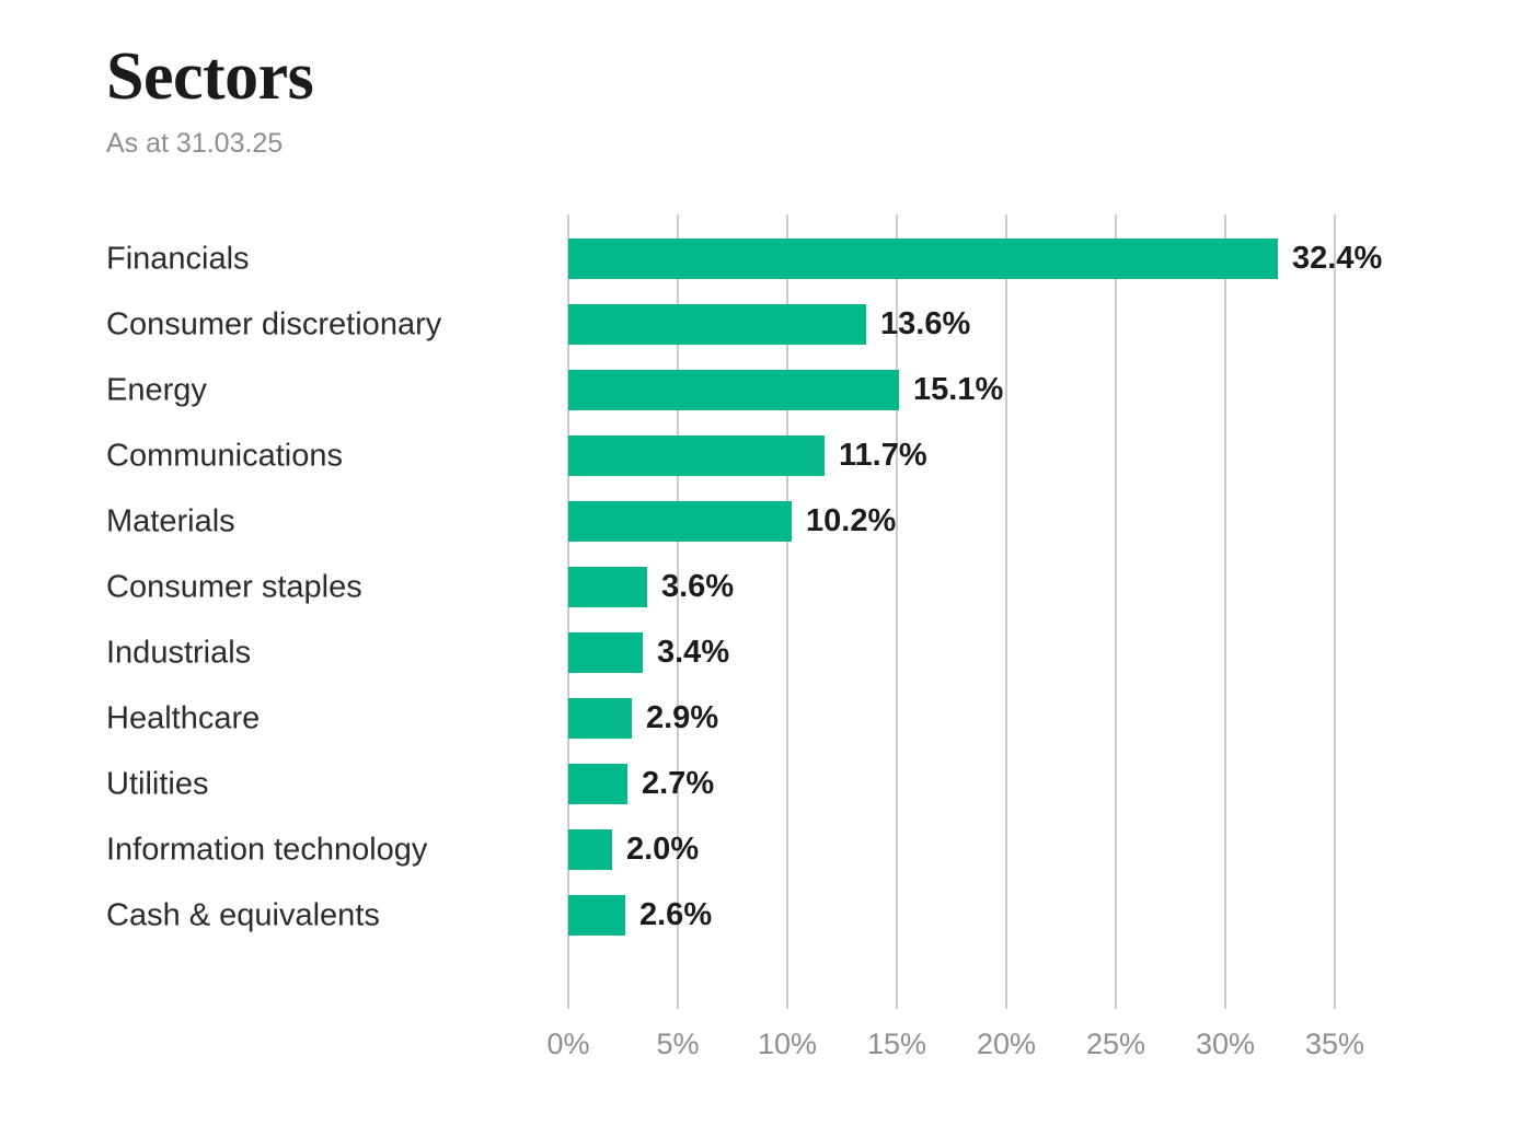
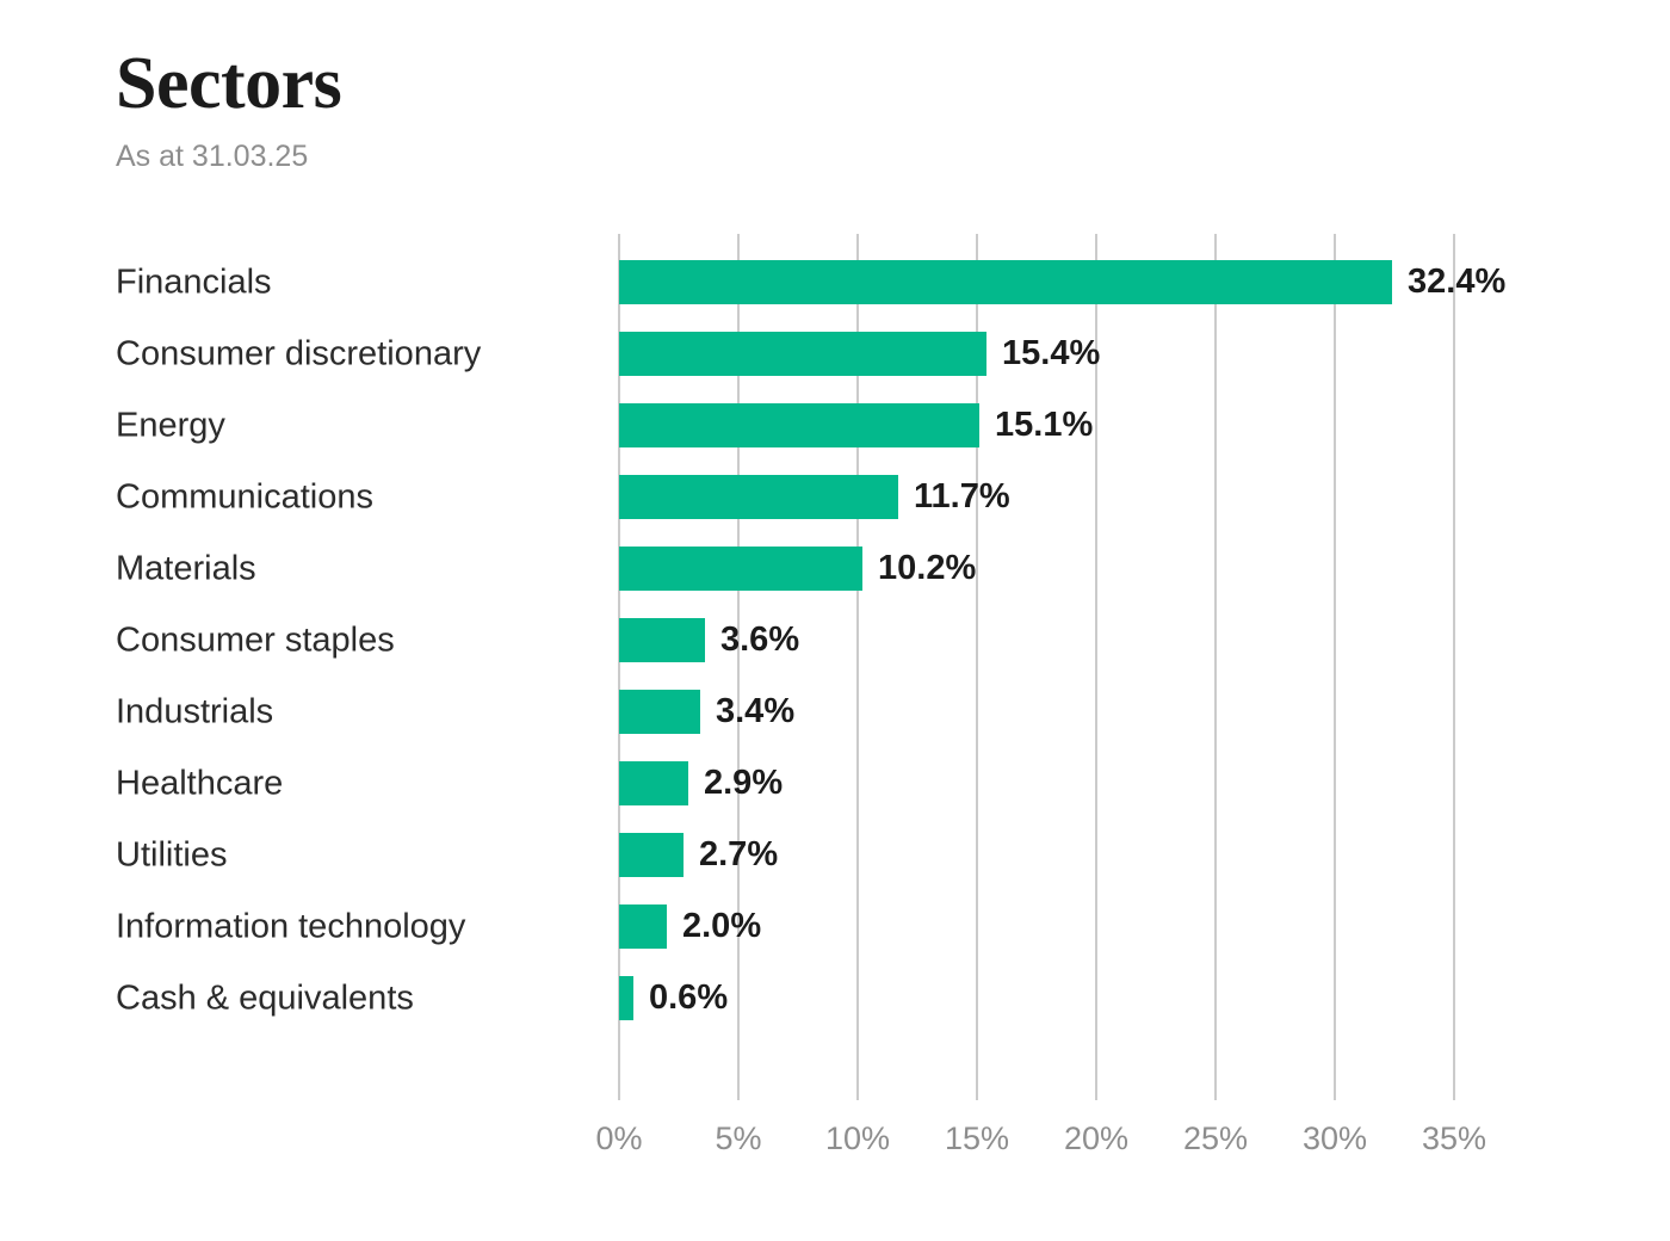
Consumer discretionary: 13.6% -> 15.4%
Cash & equivalents: 2.6% -> 0.6%
